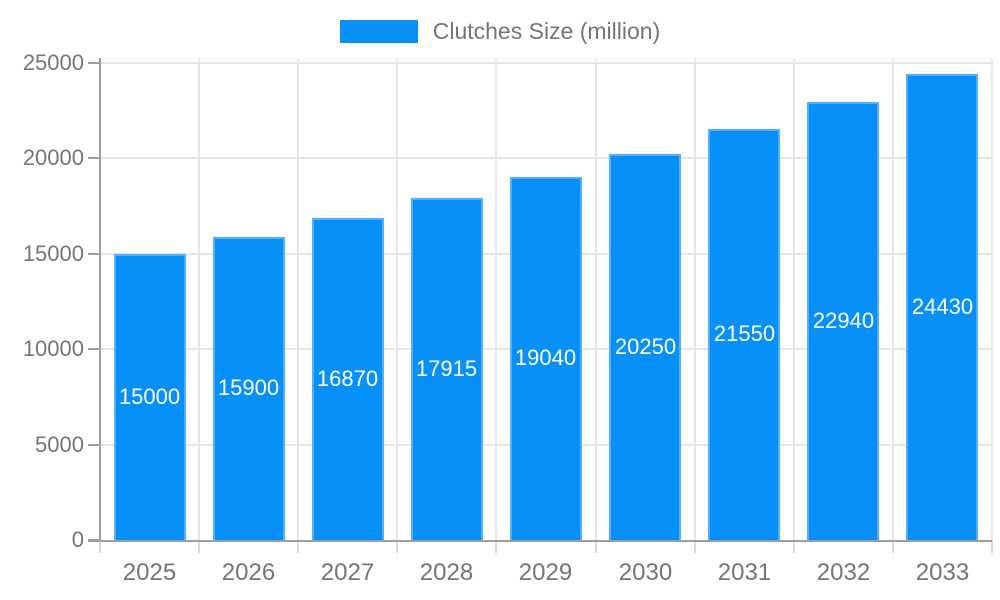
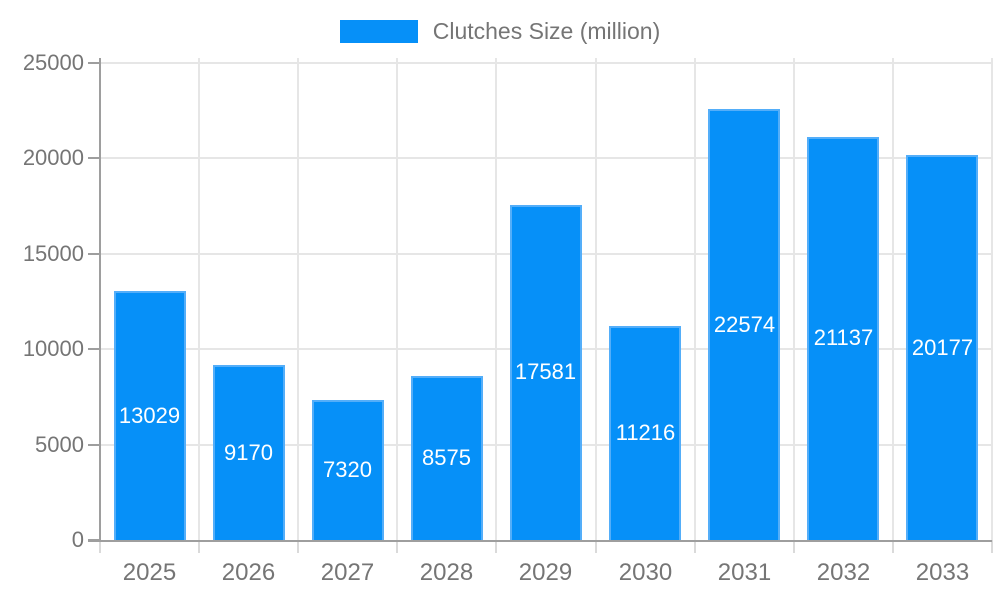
2025: 15000 -> 13029
2026: 15900 -> 9170
2027: 16870 -> 7320
2028: 17915 -> 8575
2029: 19040 -> 17581
2030: 20250 -> 11216
2031: 21550 -> 22574
2032: 22940 -> 21137
2033: 24430 -> 20177
